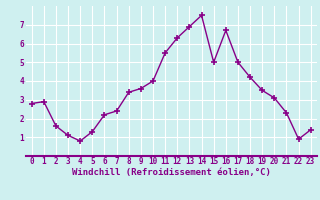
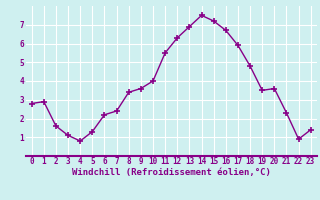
15: 5.0 -> 7.2
17: 5.0 -> 5.9
18: 4.2 -> 4.8
20: 3.1 -> 3.6
